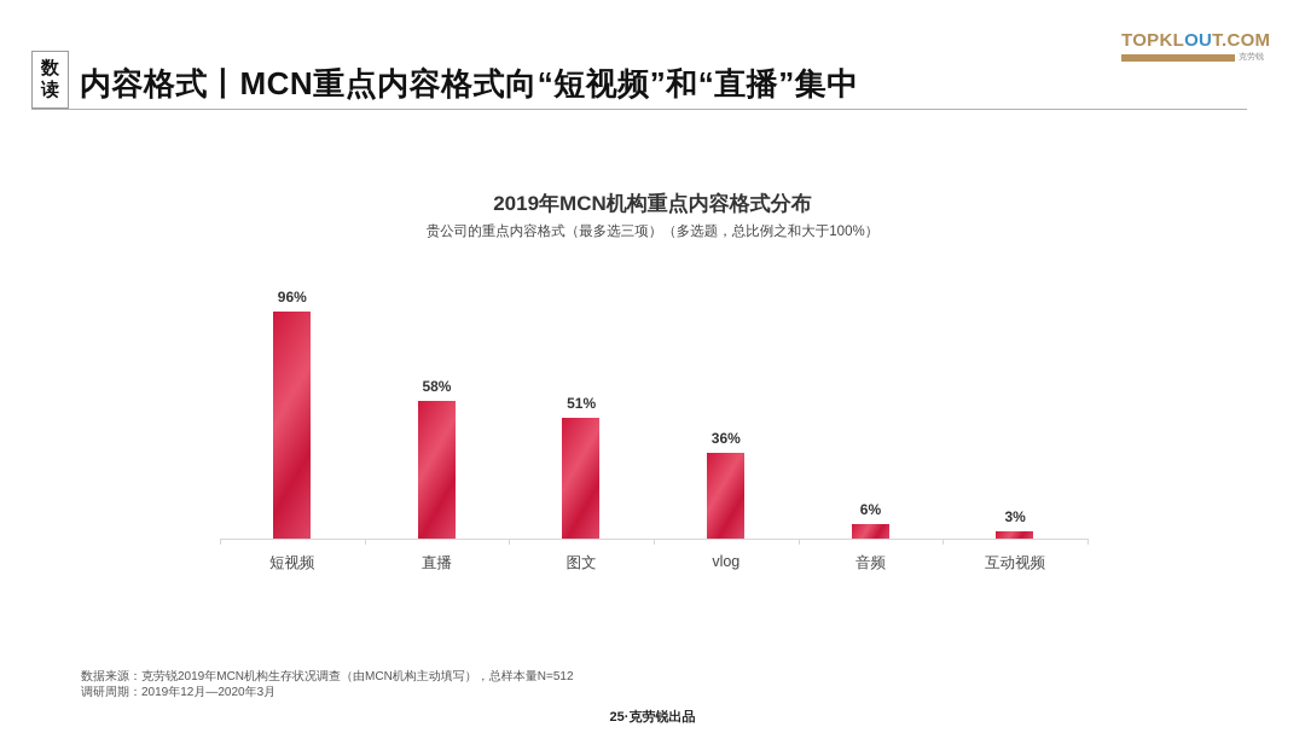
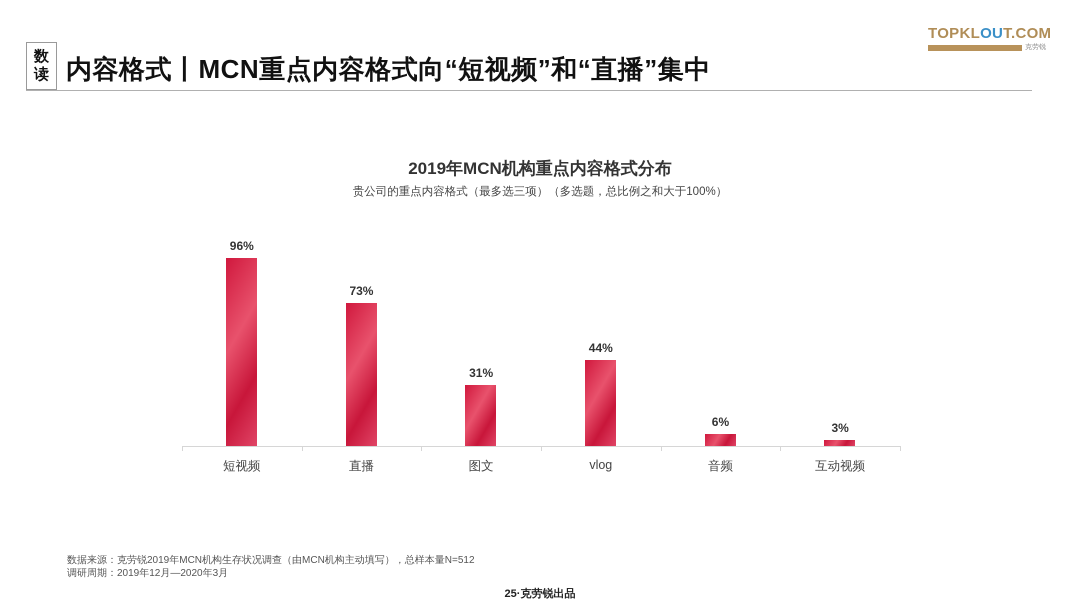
直播: 58% -> 73%
图文: 51% -> 31%
vlog: 36% -> 44%
